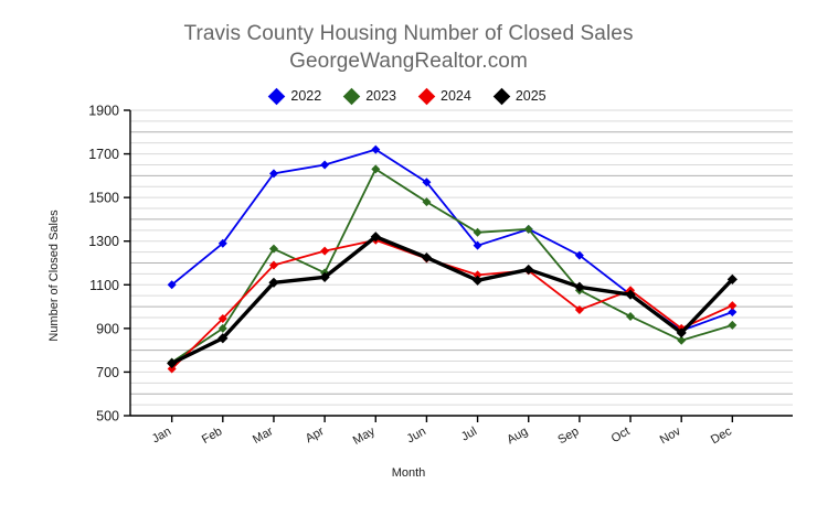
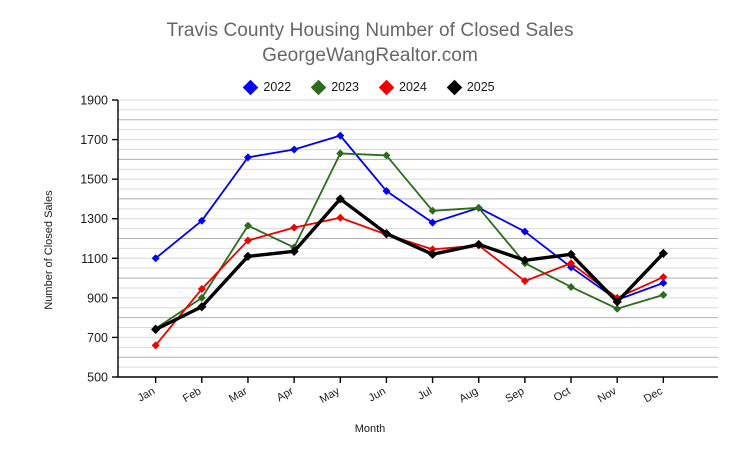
2024/Jan: 720 -> 660
2025/May: 1320 -> 1400
2022/Jun: 1570 -> 1440
2023/Jun: 1480 -> 1620
2025/Oct: 1060 -> 1120
